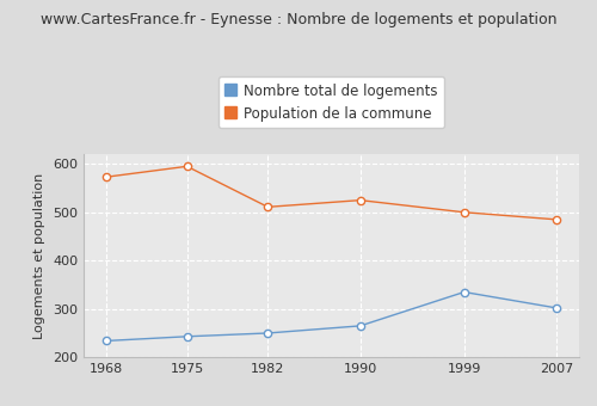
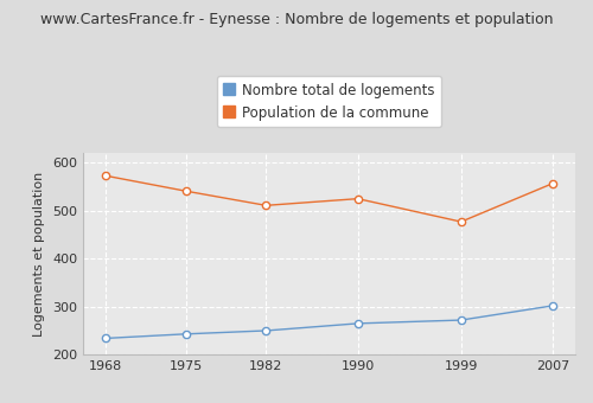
Population de la commune/1975: 595 -> 541
Nombre total de logements/1999: 335 -> 272
Population de la commune/1999: 500 -> 477
Population de la commune/2007: 485 -> 557
